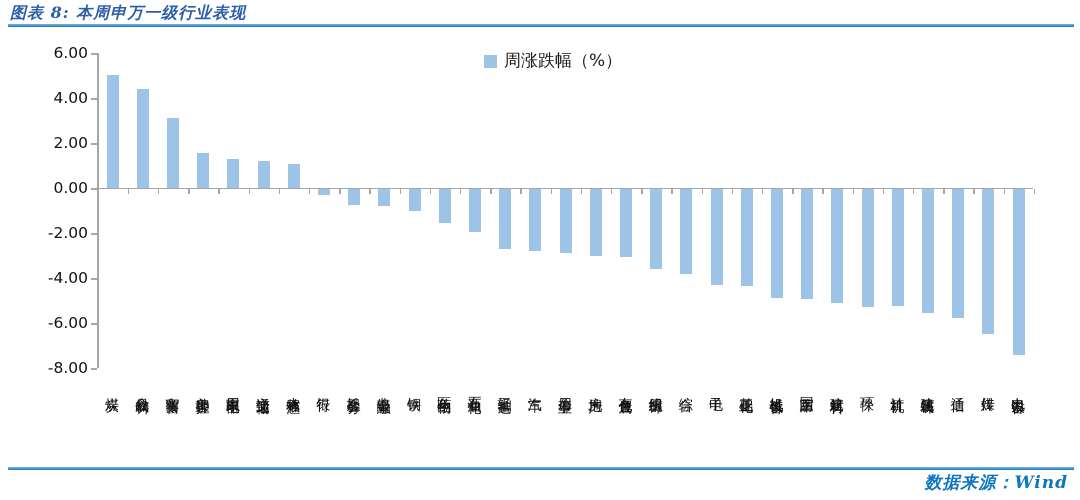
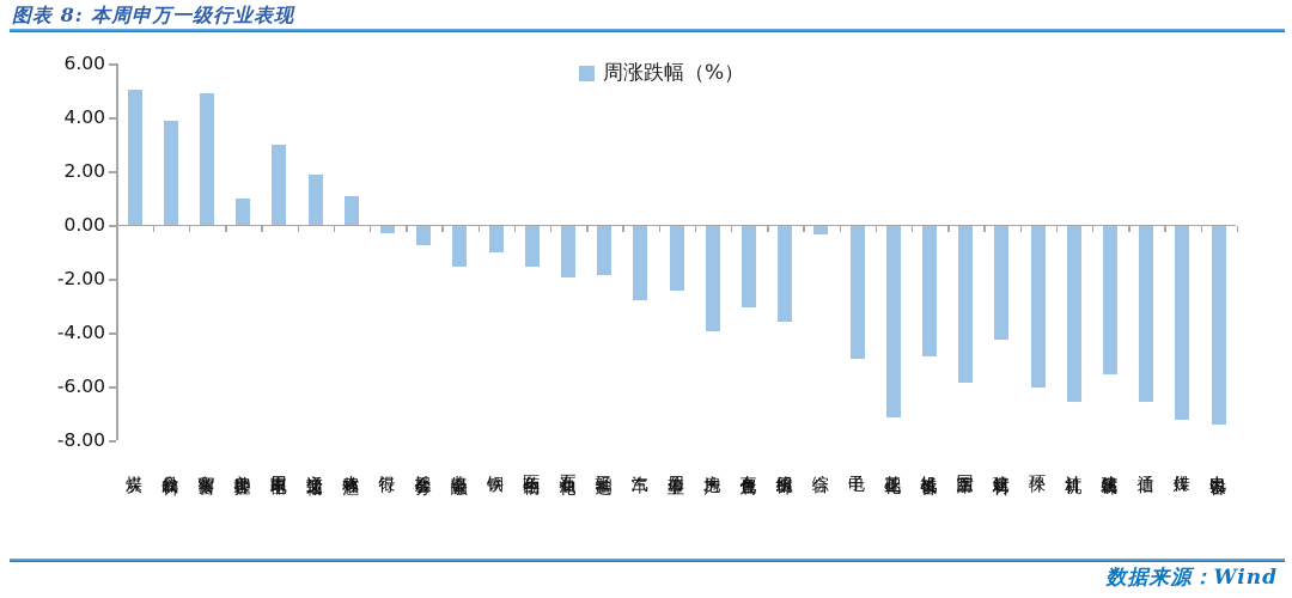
食品饮料: 4.4 -> 3.9
商贸零售: 3.1 -> 4.9
美容护理: 1.6 -> 1.0
家用电器: 1.3 -> 3.0
交通运输: 1.2 -> 1.9
非银金融: -0.8 -> -1.5
轻工制造: -2.7 -> -1.8
公用事业: -2.9 -> -2.4
房地产: -3.0 -> -3.9
综合: -3.8 -> -0.3
电子: -4.2 -> -4.9
基础化工: -4.3 -> -7.1
国防军工: -4.9 -> -5.8
建筑材料: -5.1 -> -4.2
环保: -5.2 -> -6.0
计算机: -5.2 -> -6.5
通信: -5.7 -> -6.5
传媒: -6.4 -> -7.2
